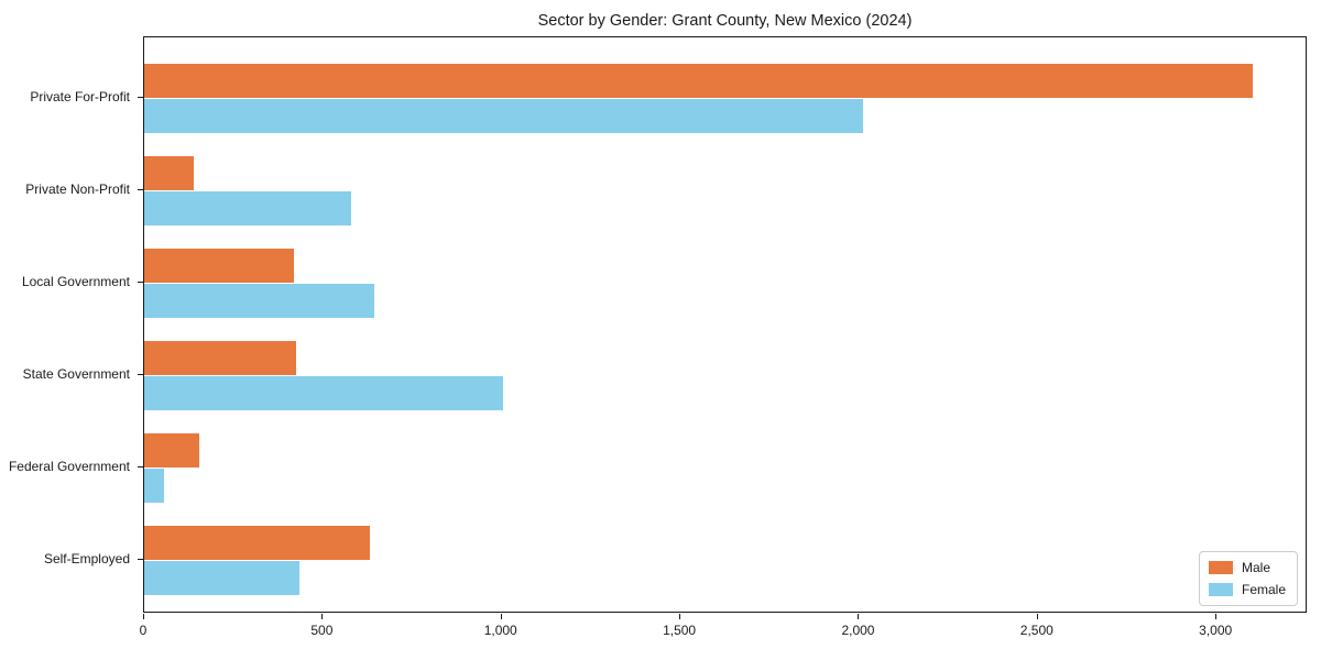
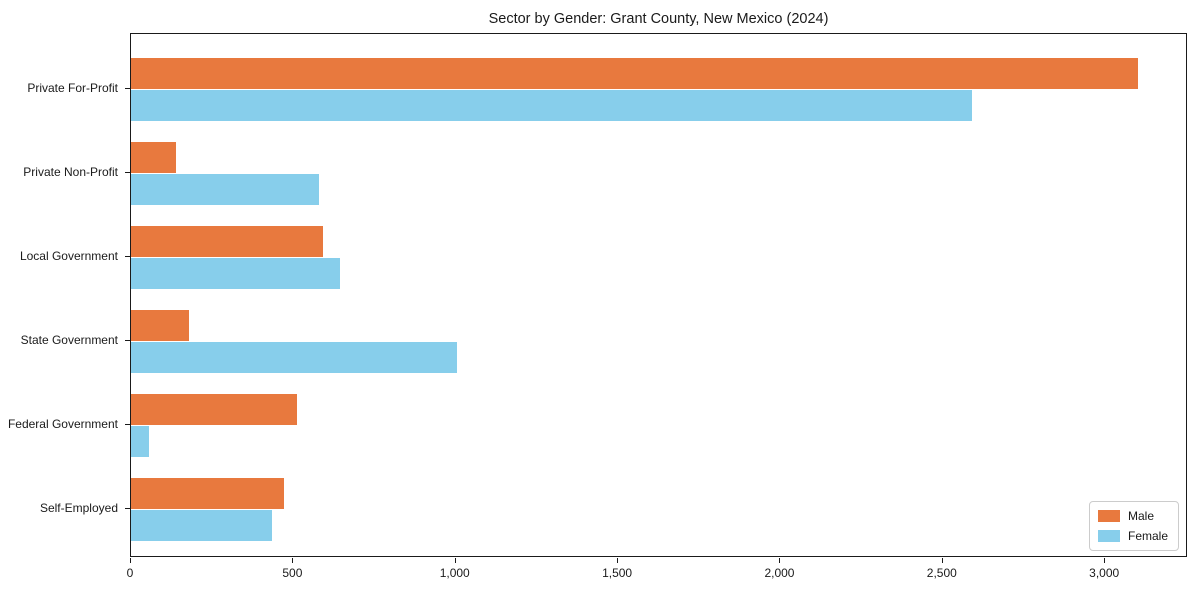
Female/Private For-Profit: 2010 -> 2590
Male/Local Government: 420 -> 590
Male/State Government: 420 -> 180
Male/Federal Government: 160 -> 510
Male/Self-Employed: 630 -> 470
